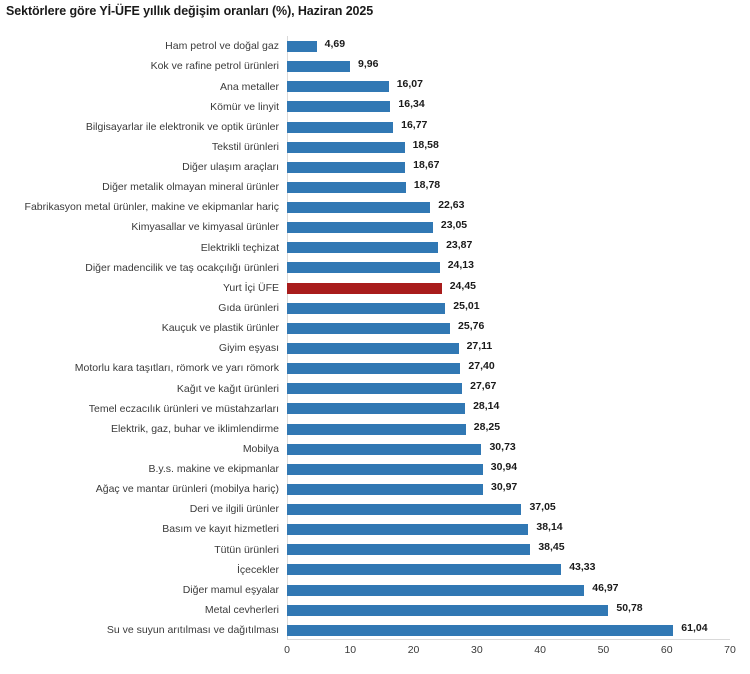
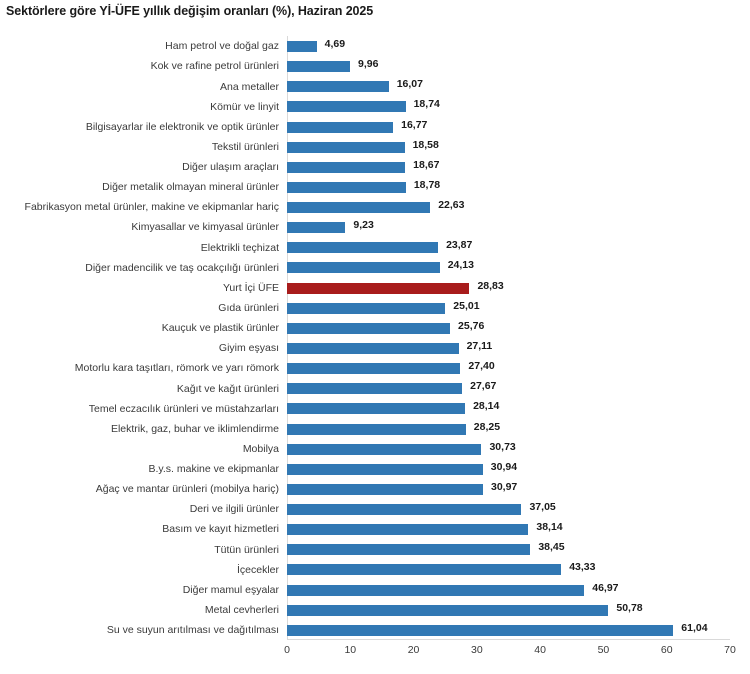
Kömür ve linyit: 16,34 -> 18,74
Kimyasallar ve kimyasal ürünler: 23,05 -> 9,23
Yurt İçi ÜFE: 24,45 -> 28,83
